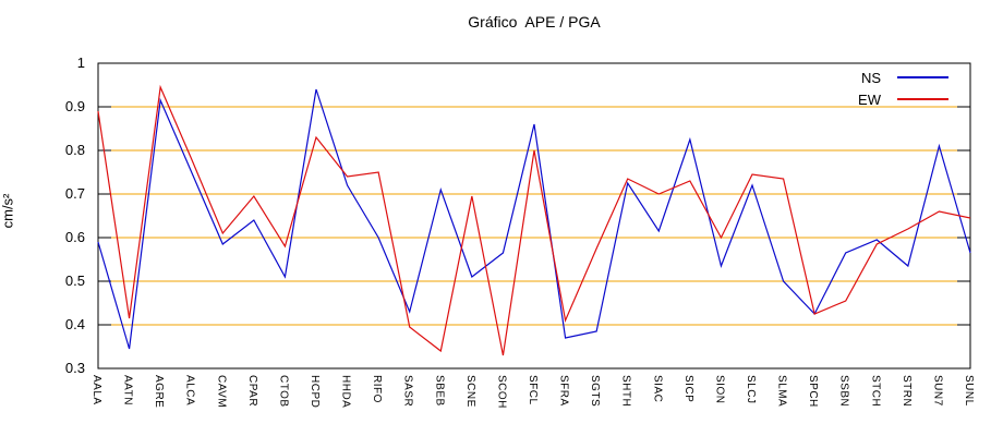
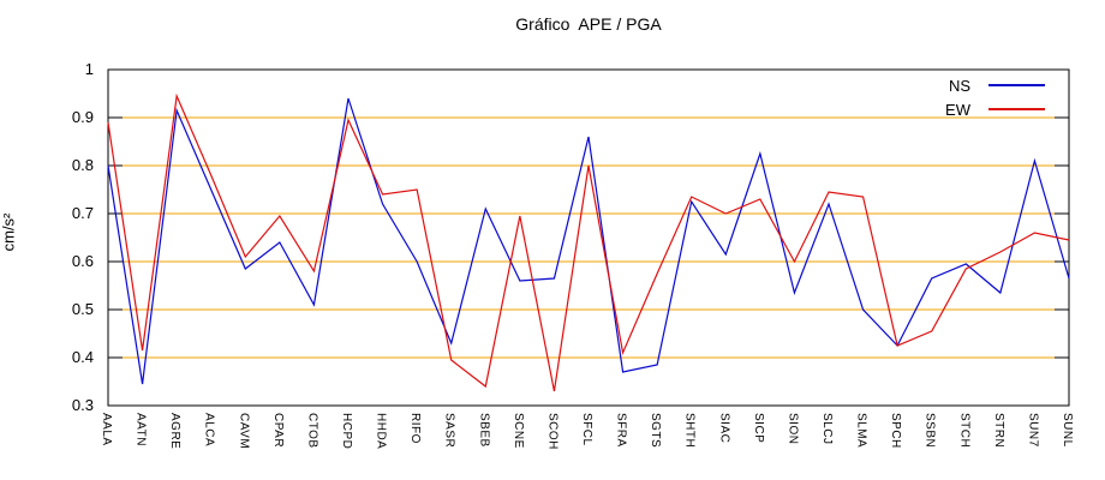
NS/AALA: 0.59 -> 0.80
EW/HCPD: 0.83 -> 0.90
NS/SCNE: 0.51 -> 0.56
